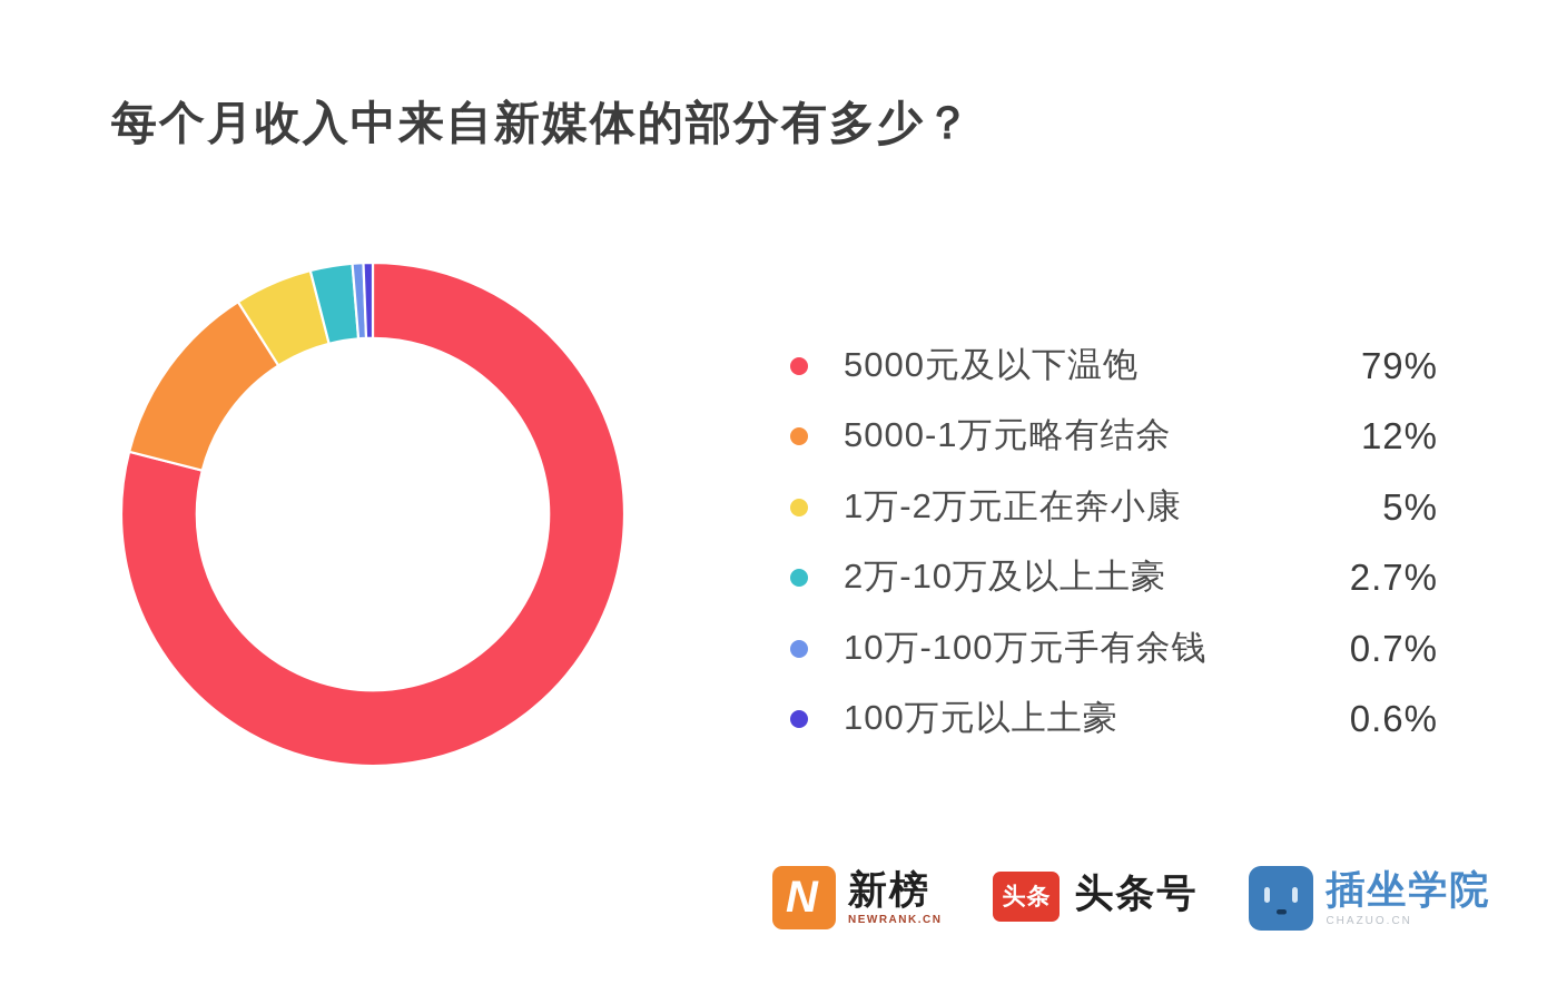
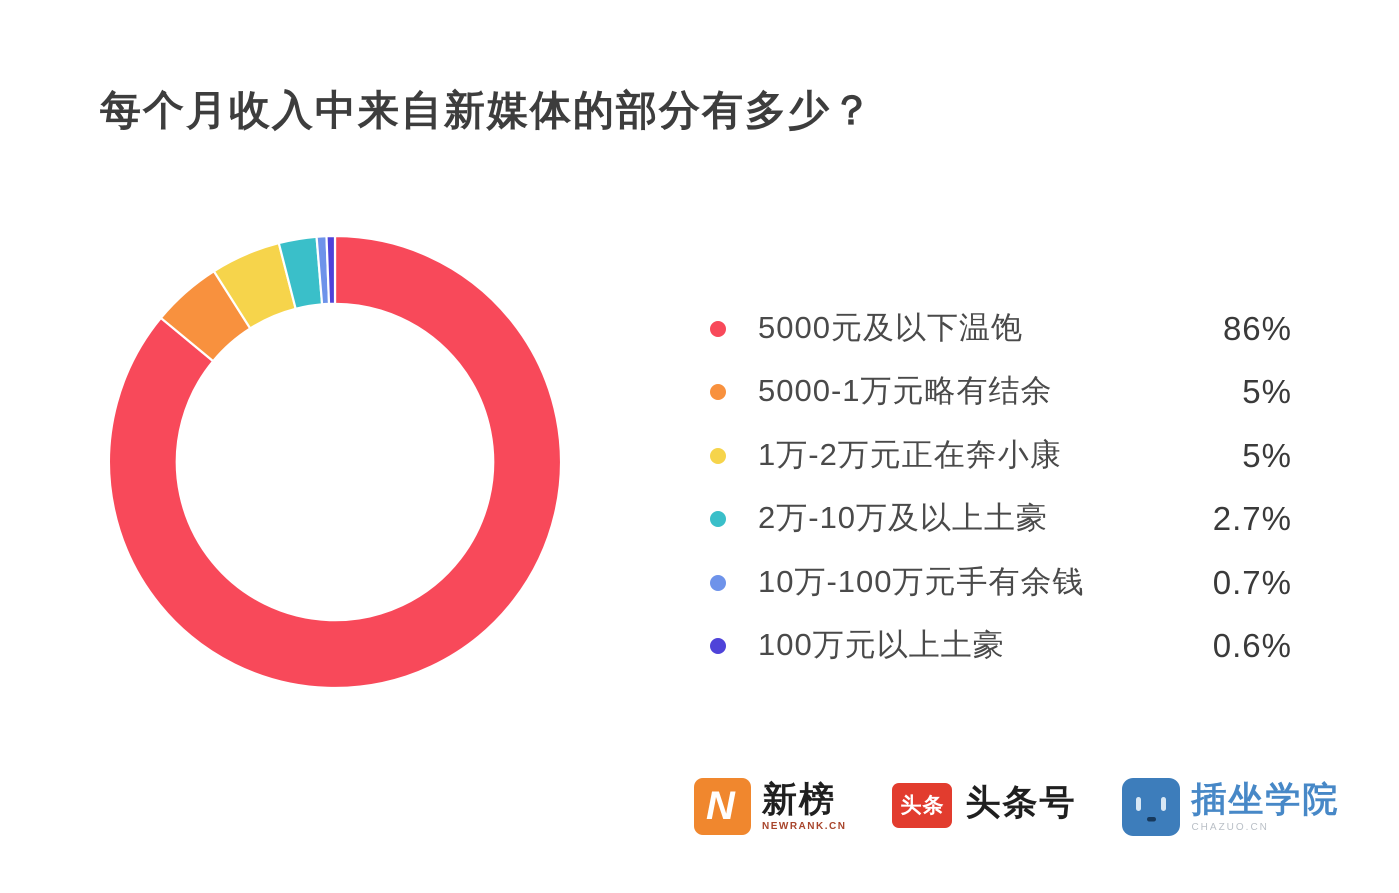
5000元及以下温饱: 79% -> 86%
5000-1万元略有结余: 12% -> 5%
